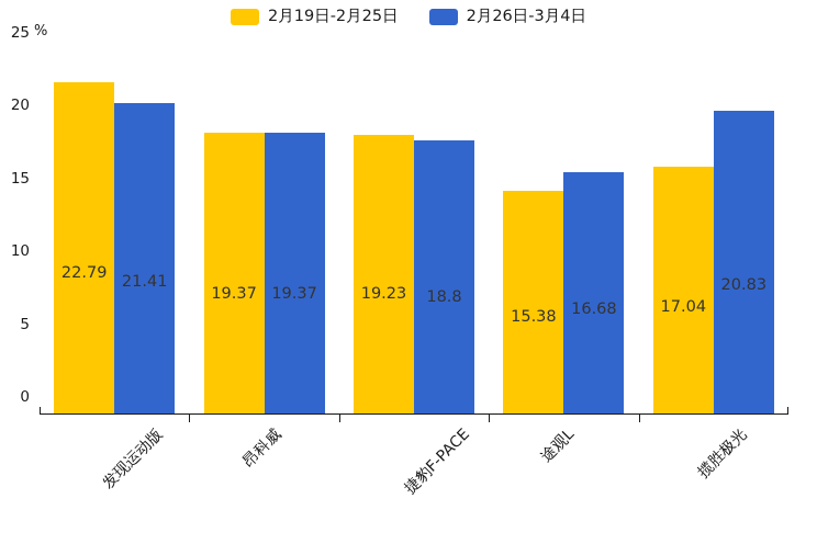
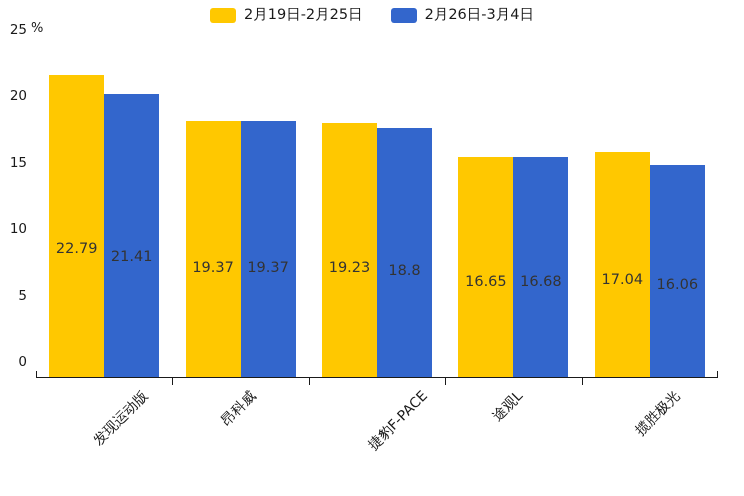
2月19日-2月25日/途观L: 15.38 -> 16.65
2月26日-3月4日/揽胜极光: 20.83 -> 16.06
